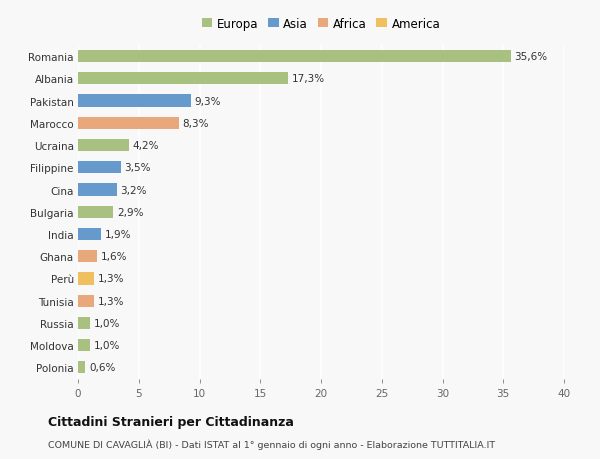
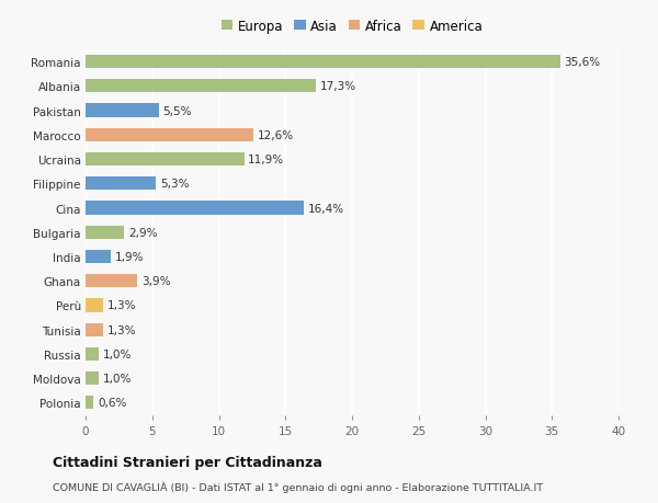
Pakistan: 9,3% -> 5,5%
Marocco: 8,3% -> 12,6%
Ucraina: 4,2% -> 11,9%
Filippine: 3,5% -> 5,3%
Cina: 3,2% -> 16,4%
Ghana: 1,6% -> 3,9%
